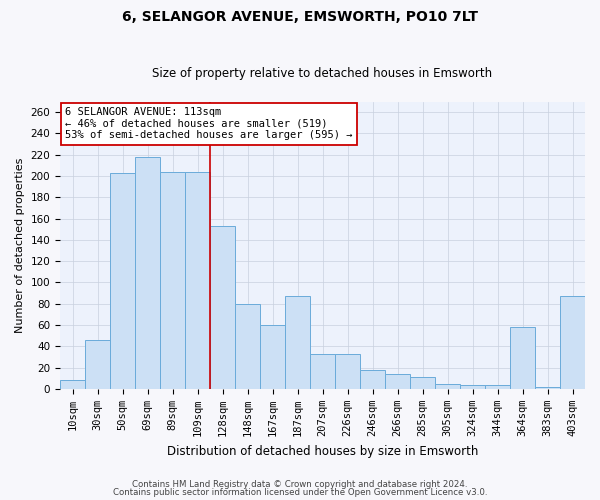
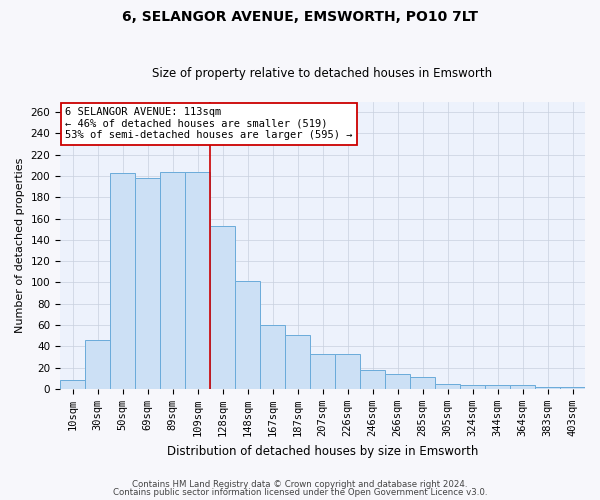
69sqm: 218 -> 198
148sqm: 80 -> 101
187sqm: 87 -> 51
364sqm: 58 -> 4
403sqm: 87 -> 2
